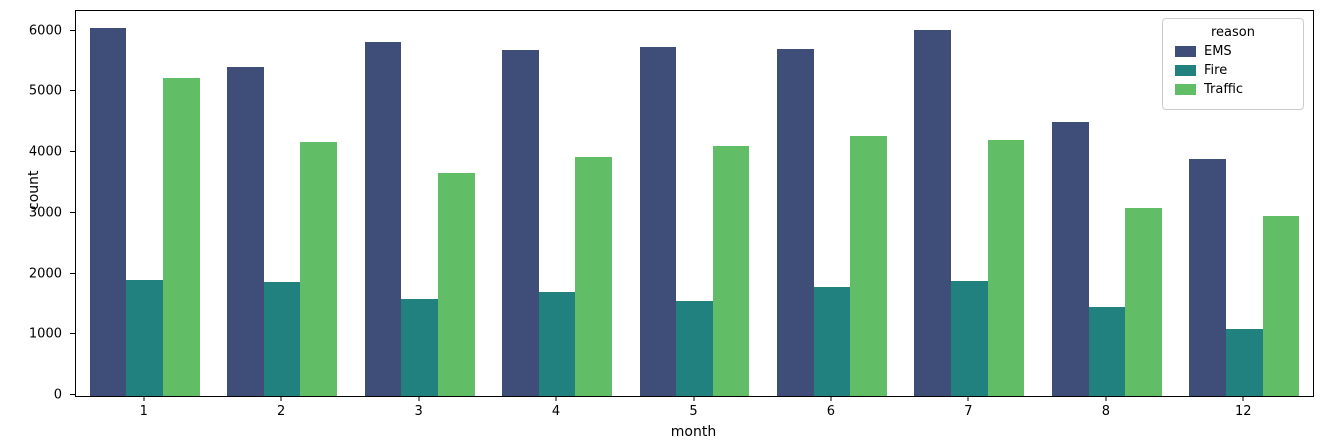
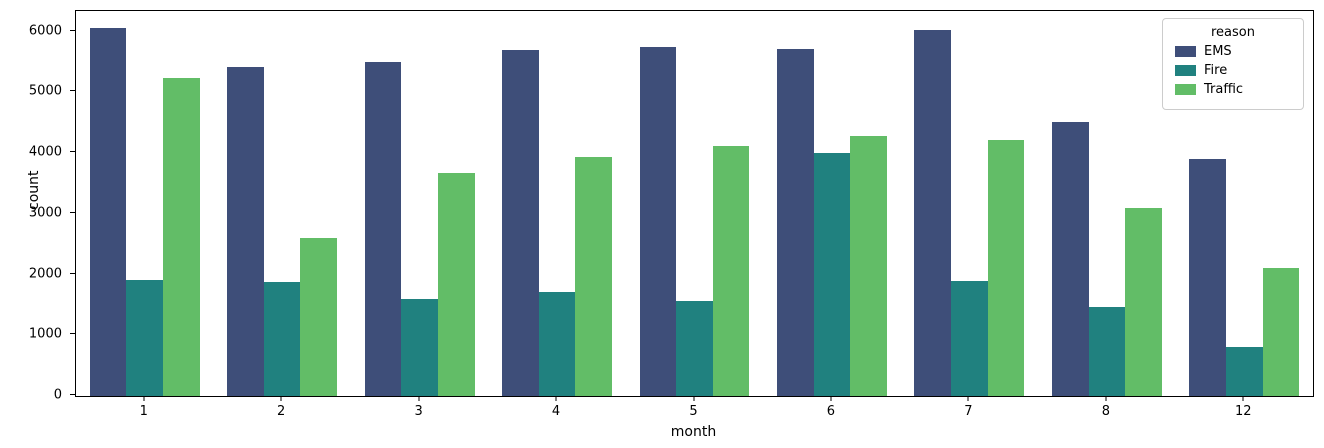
Traffic/2: 4200 -> 2600
EMS/3: 5800 -> 5500
Fire/6: 1800 -> 4000
Fire/12: 1100 -> 800
Traffic/12: 3000 -> 2100
